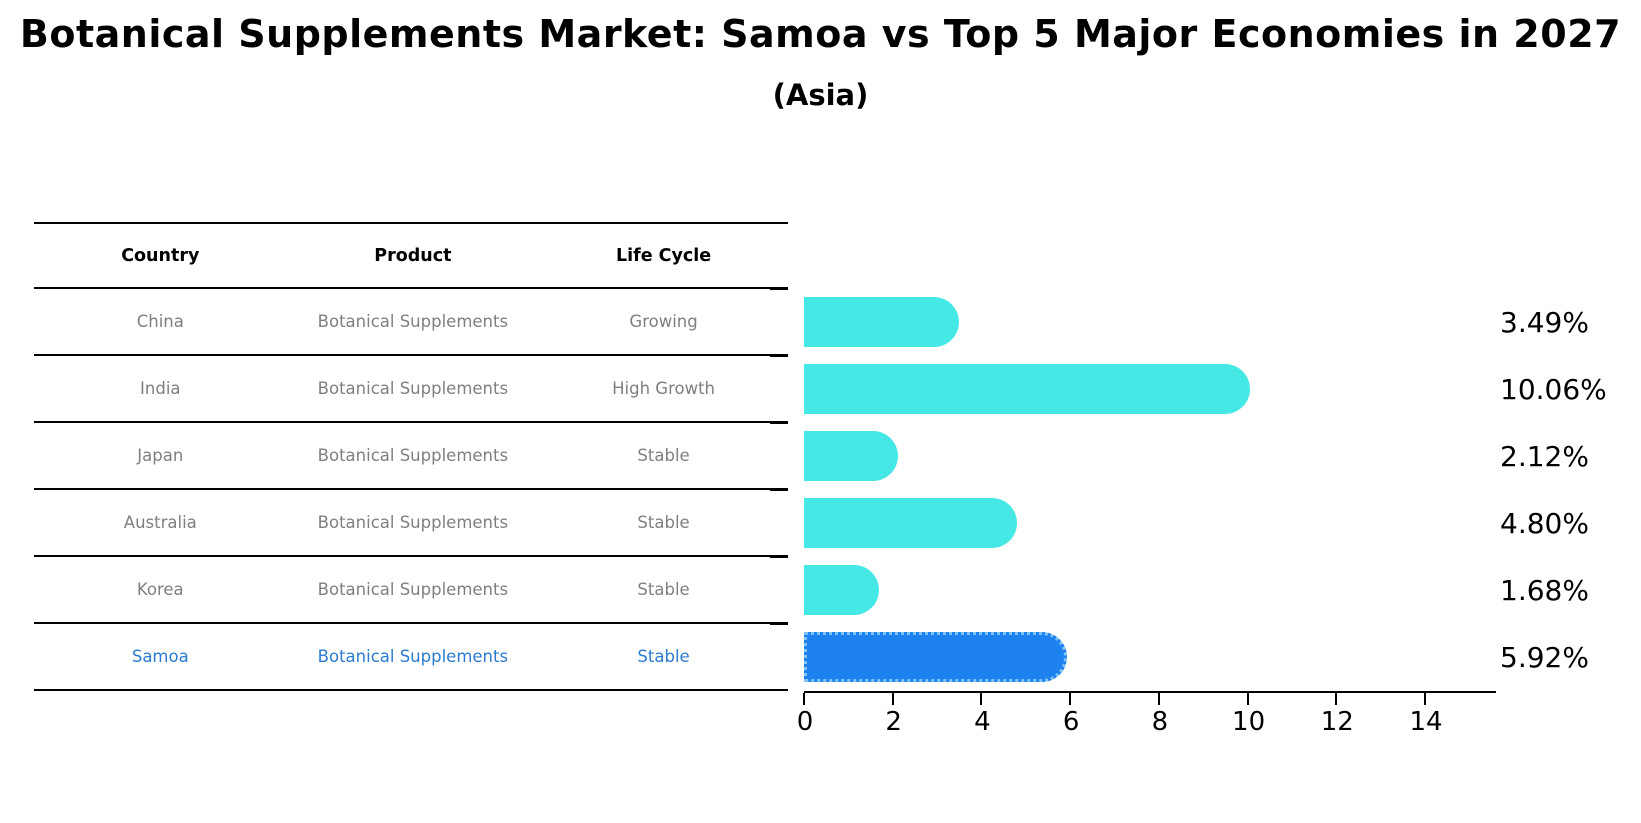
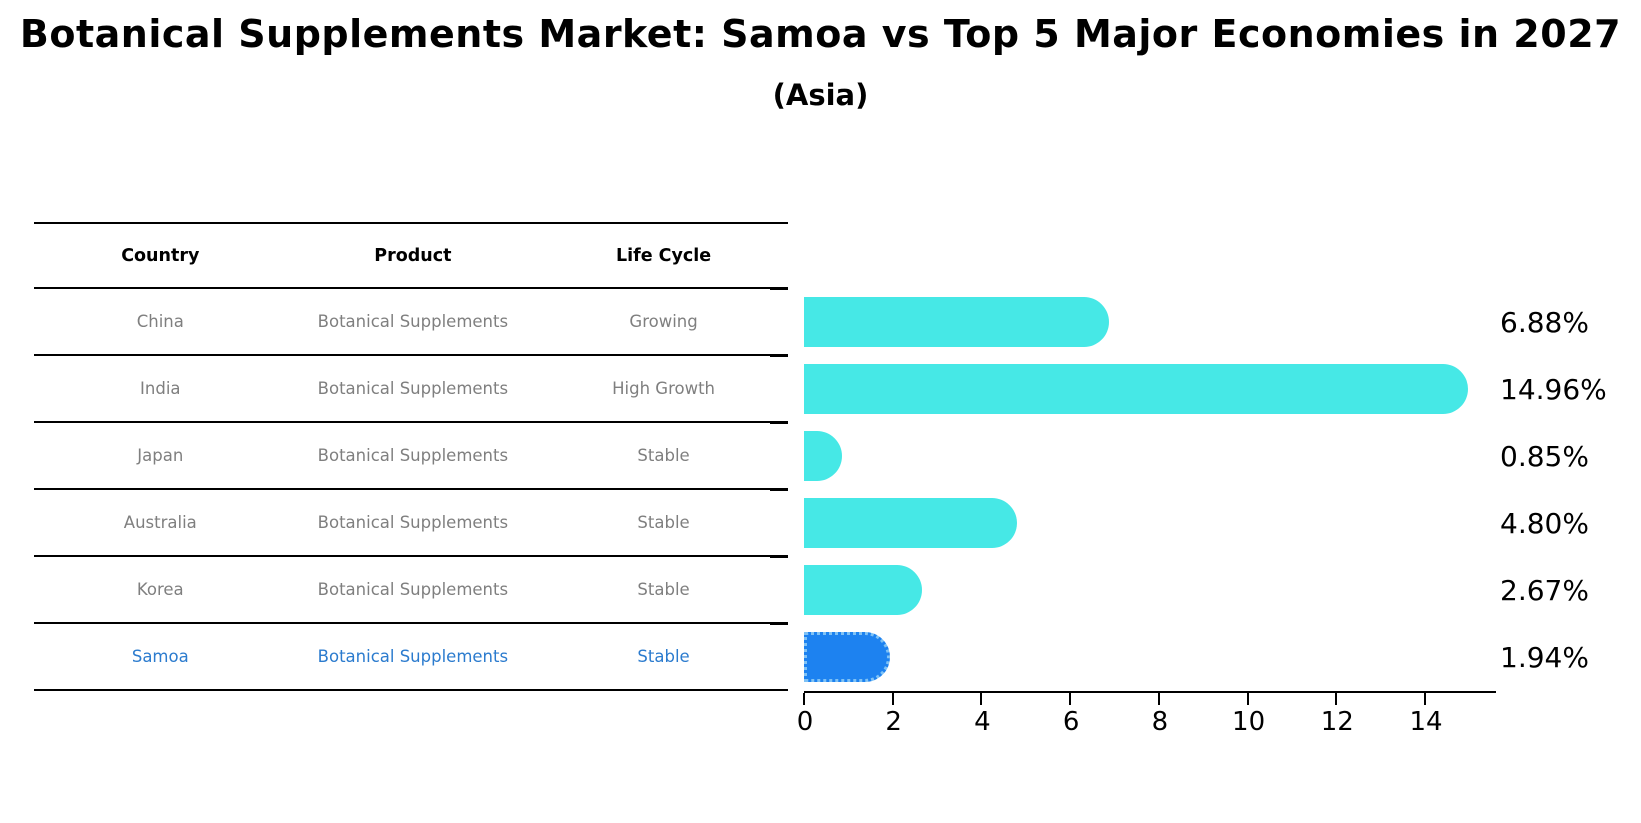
China: 3.49% -> 6.88%
India: 10.06% -> 14.96%
Japan: 2.12% -> 0.85%
Korea: 1.68% -> 2.67%
Samoa: 5.92% -> 1.94%
